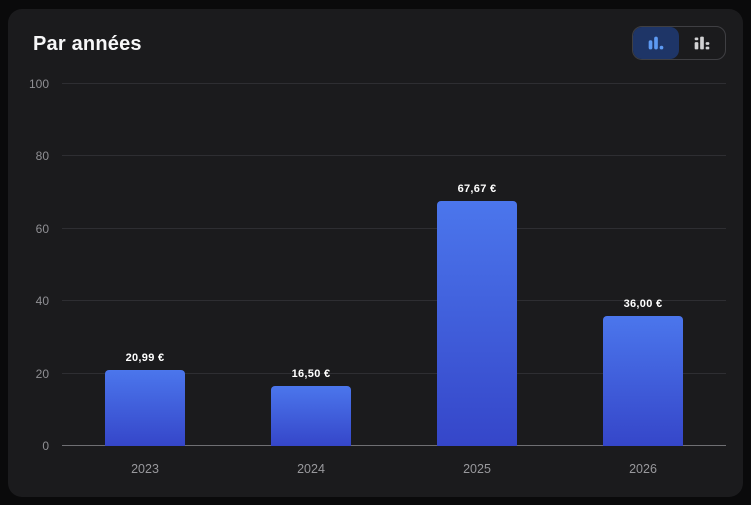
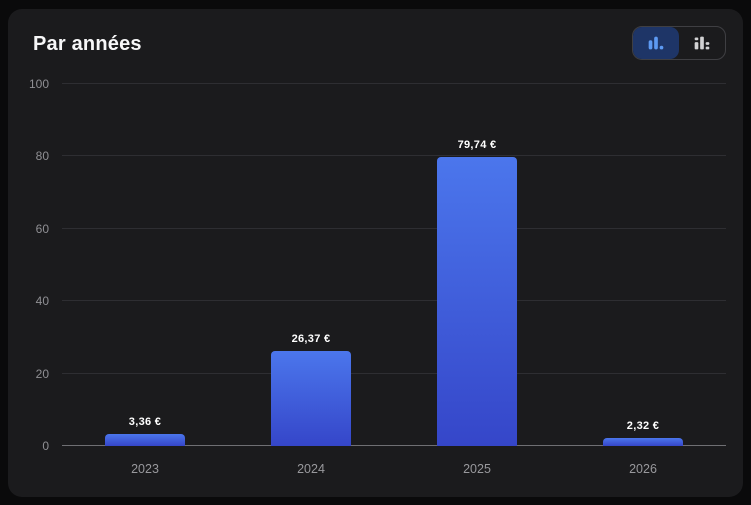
2023: 20,99 -> 3,36
2024: 16,50 -> 26,37
2025: 67,67 -> 79,74
2026: 36,00 -> 2,32
